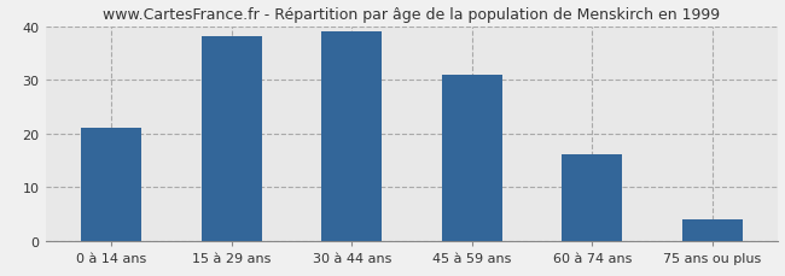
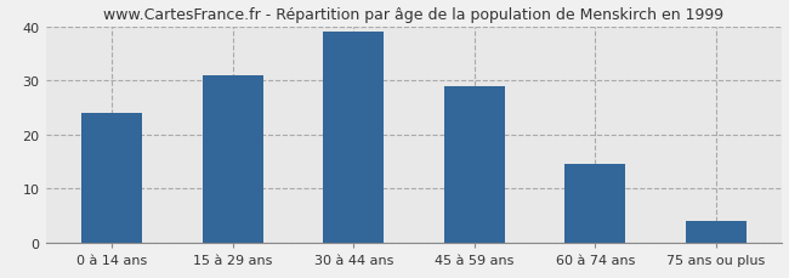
0 à 14 ans: 21.0 -> 24.0
15 à 29 ans: 38.0 -> 31.0
45 à 59 ans: 31.0 -> 29.0
60 à 74 ans: 16.0 -> 14.5
